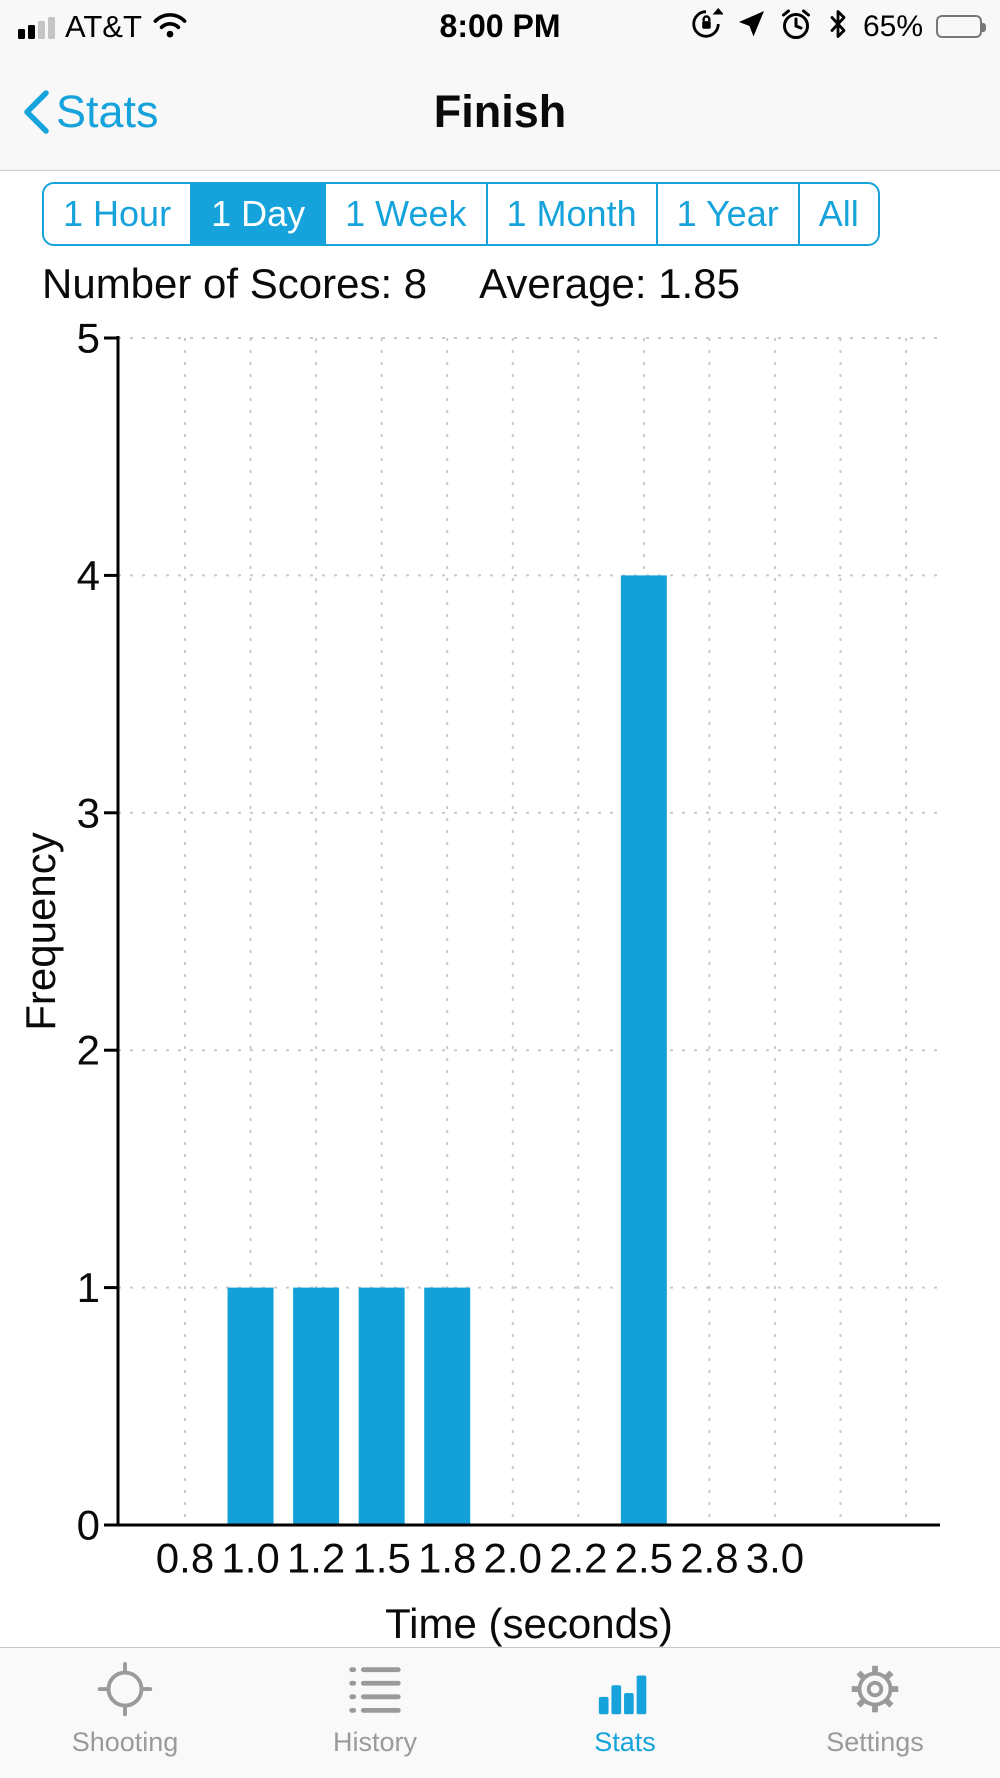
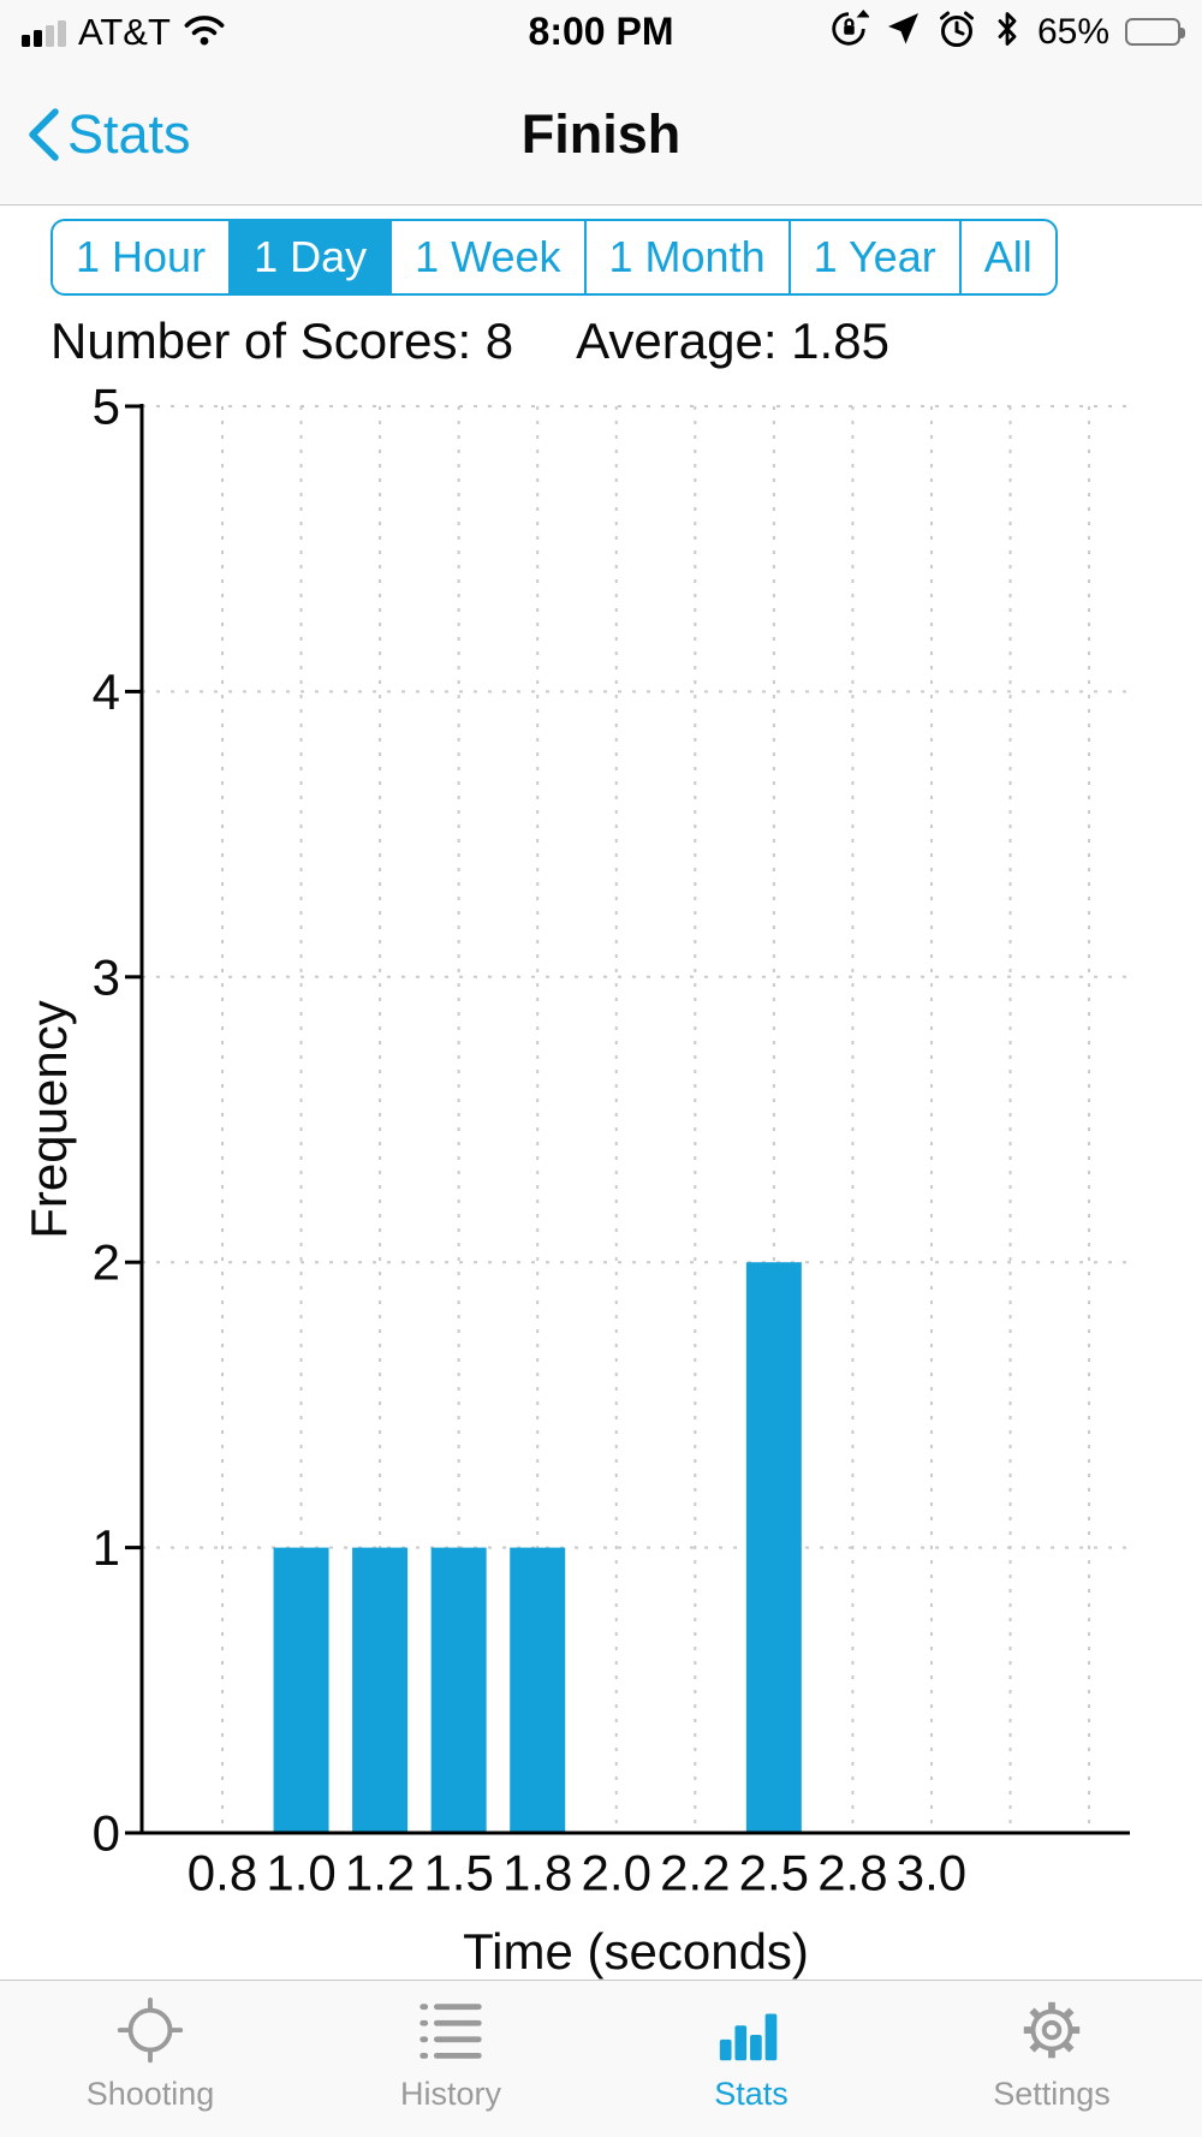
2.5: 4 -> 2
